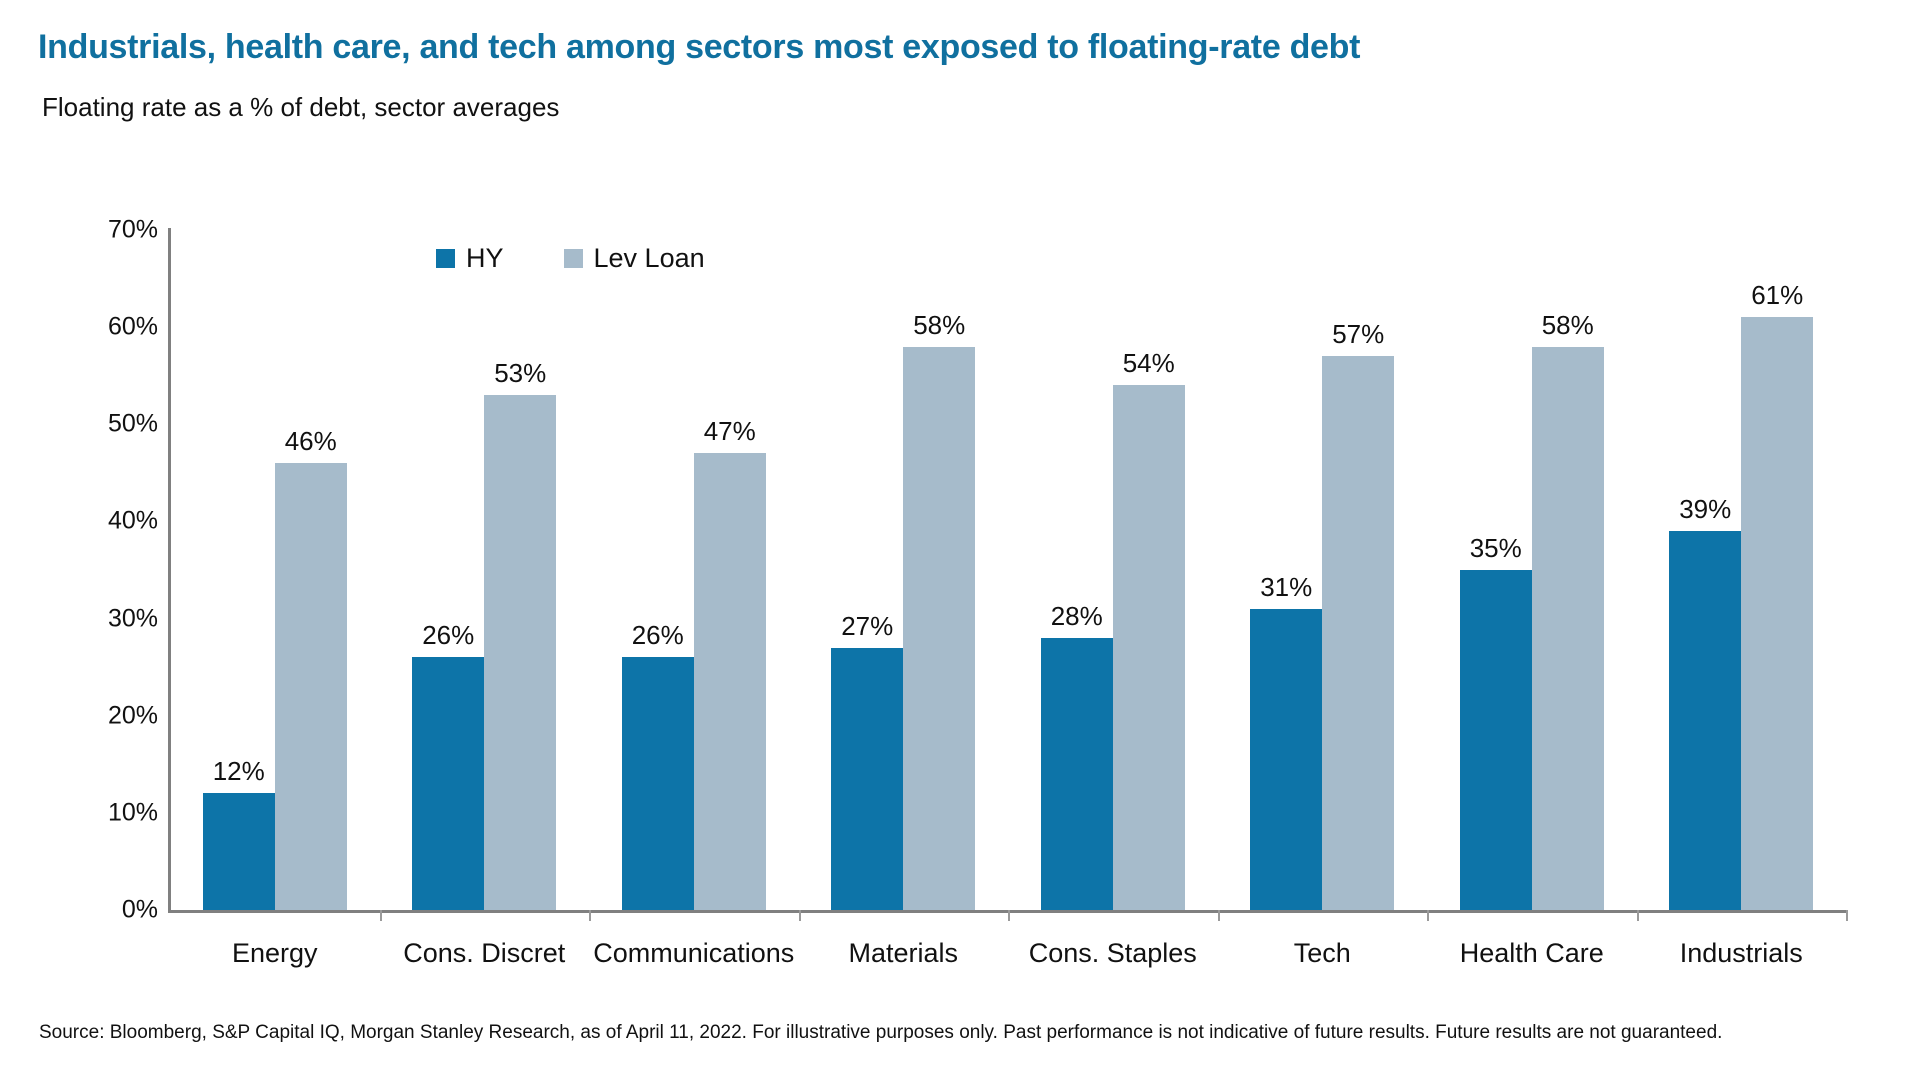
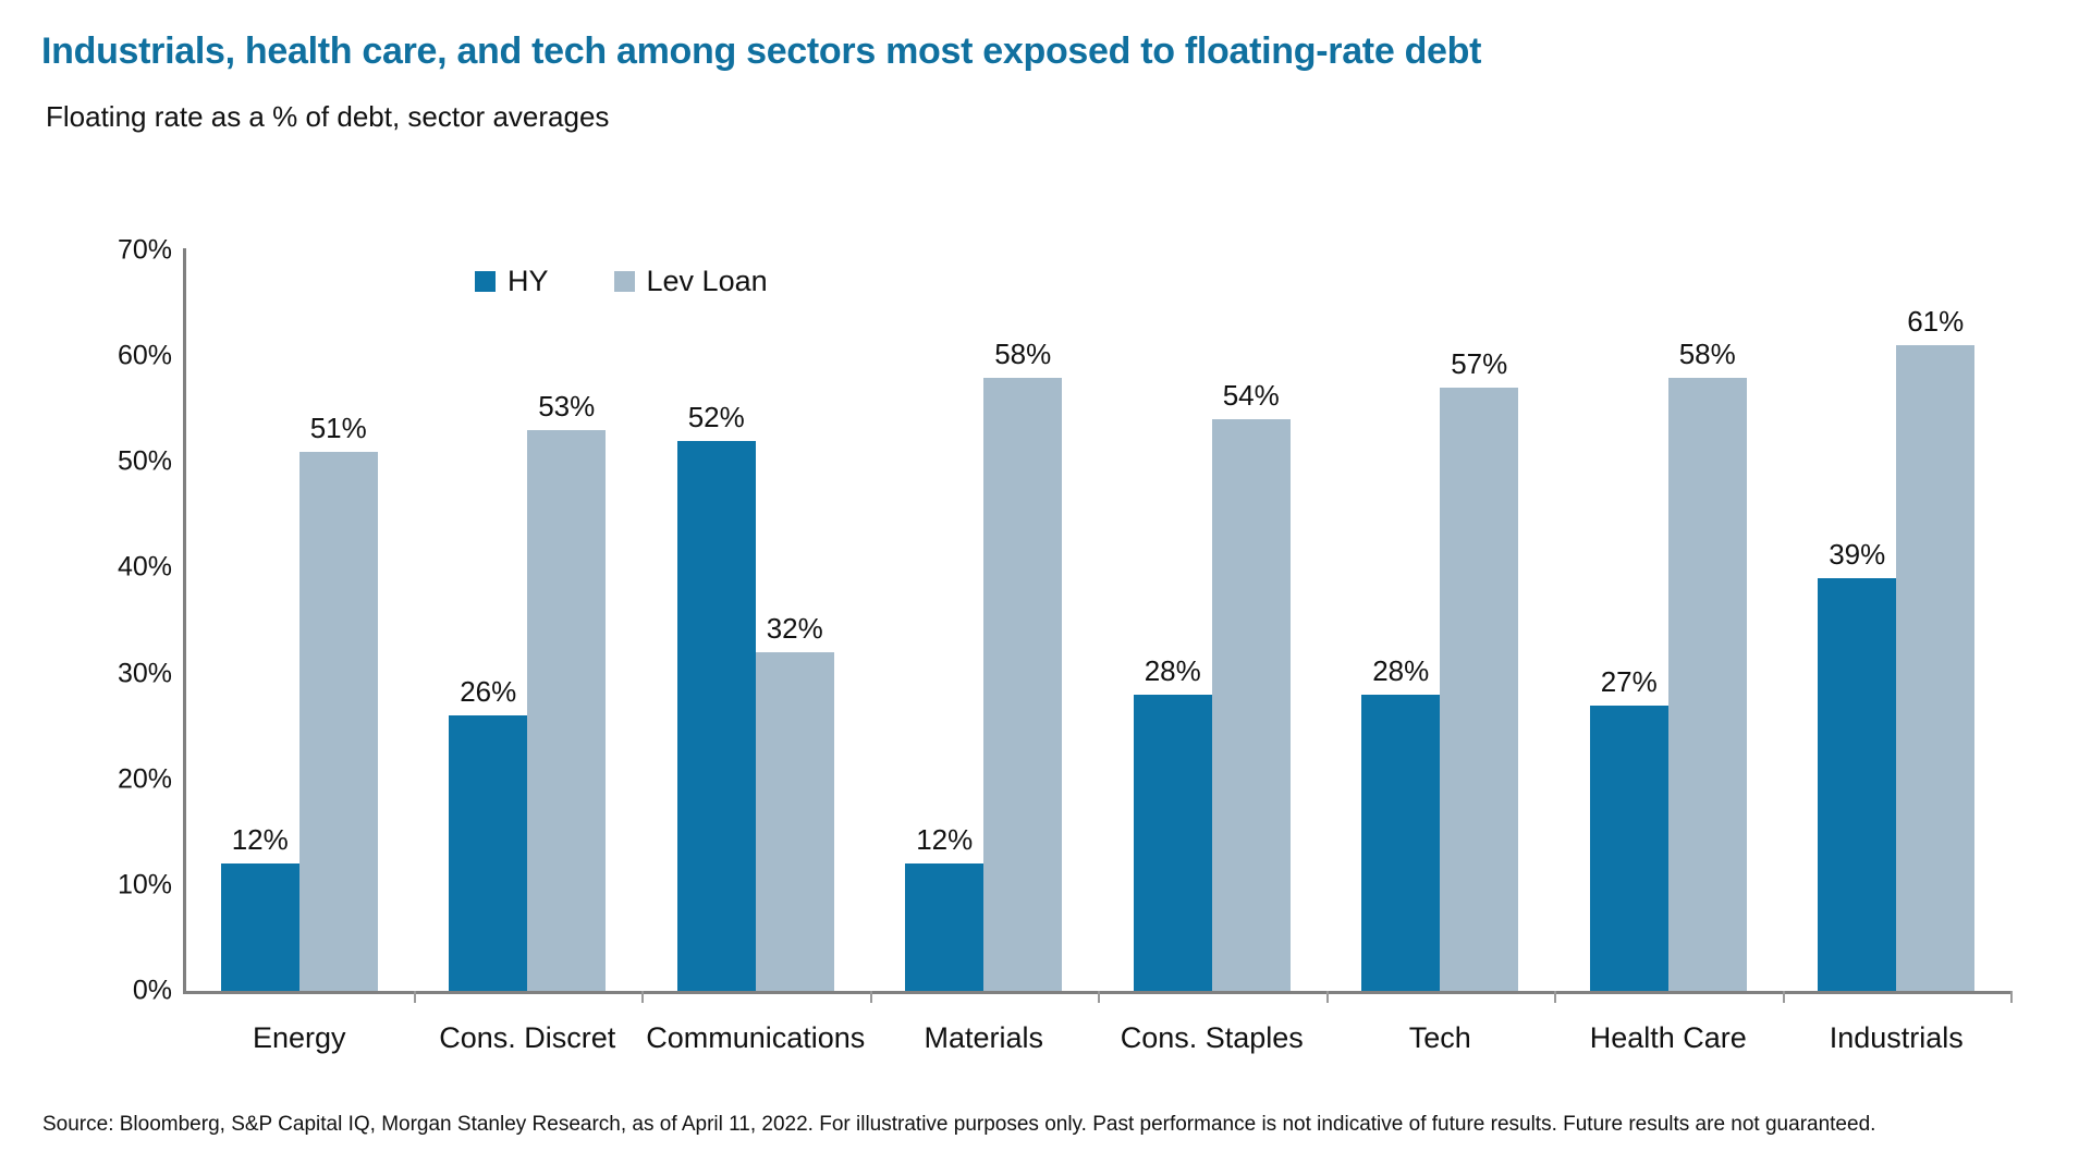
Lev Loan/Energy: 46% -> 51%
HY/Communications: 26% -> 52%
Lev Loan/Communications: 47% -> 32%
HY/Materials: 27% -> 12%
HY/Tech: 31% -> 28%
HY/Health Care: 35% -> 27%
